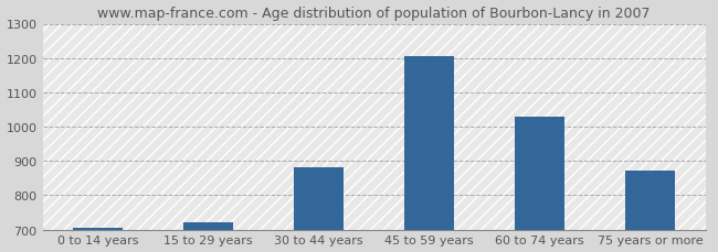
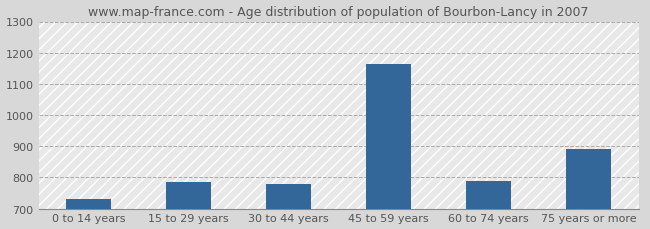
0 to 14 years: 706 -> 730
15 to 29 years: 722 -> 785
30 to 44 years: 880 -> 780
45 to 59 years: 1204 -> 1165
60 to 74 years: 1030 -> 790
75 years or more: 872 -> 890
